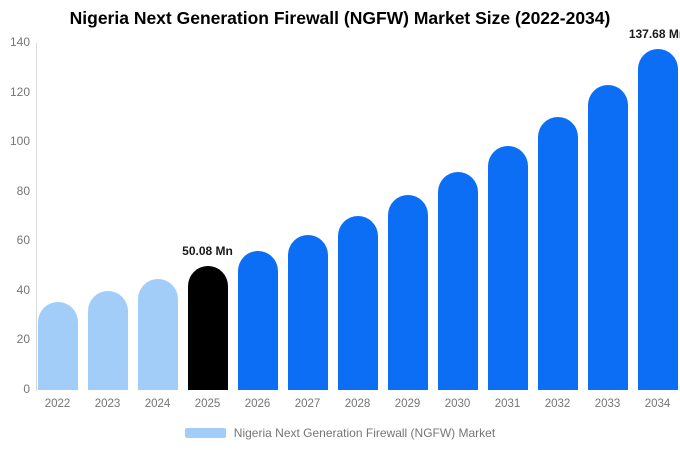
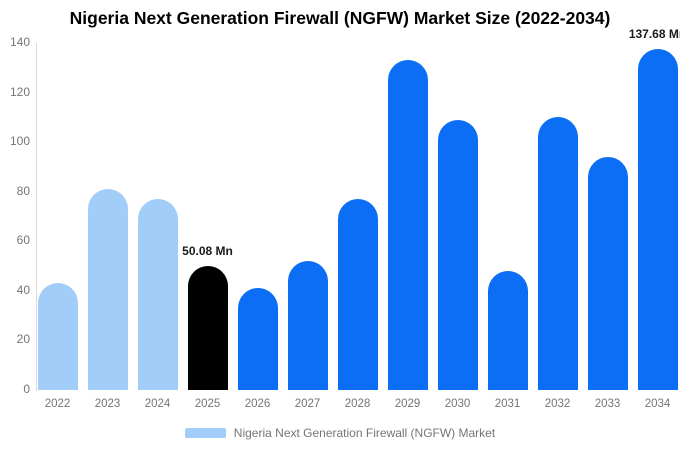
2022: 36 -> 43
2023: 40 -> 81
2024: 45 -> 77
2026: 56 -> 41
2027: 63 -> 52
2028: 70 -> 77
2029: 78 -> 133
2030: 88 -> 109
2031: 98 -> 48
2033: 123 -> 94
